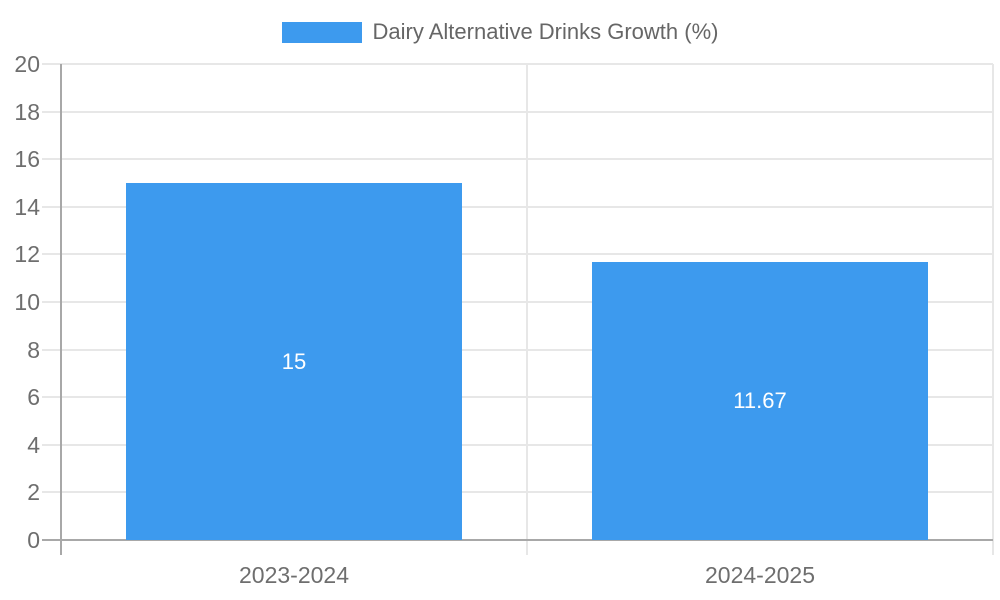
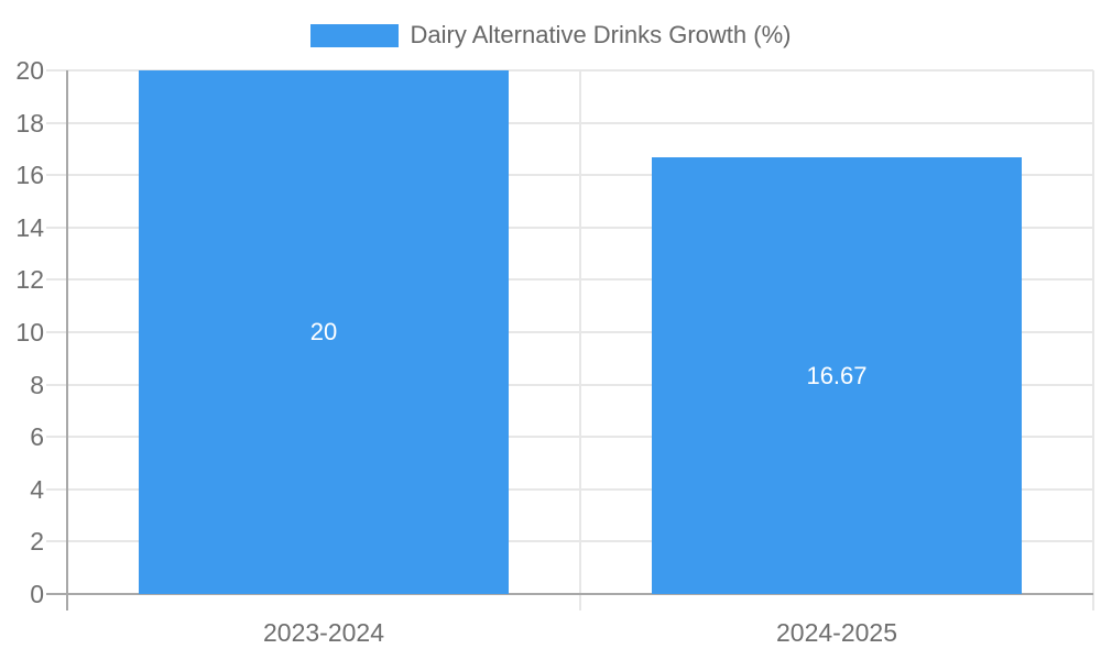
2023-2024: 15 -> 20
2024-2025: 11.67 -> 16.67
